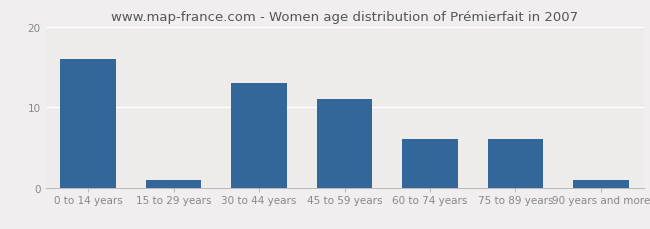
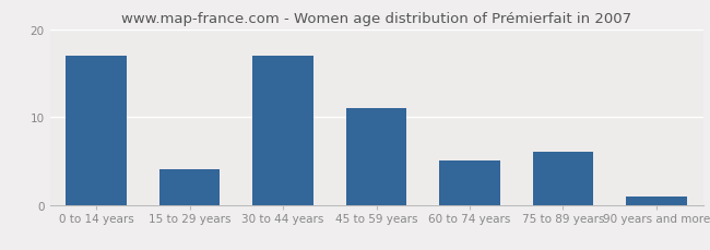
0 to 14 years: 16 -> 17
15 to 29 years: 1 -> 4
30 to 44 years: 13 -> 17
60 to 74 years: 6 -> 5
